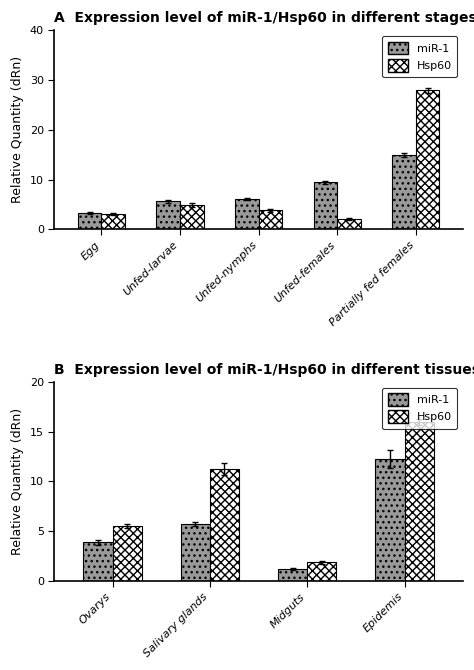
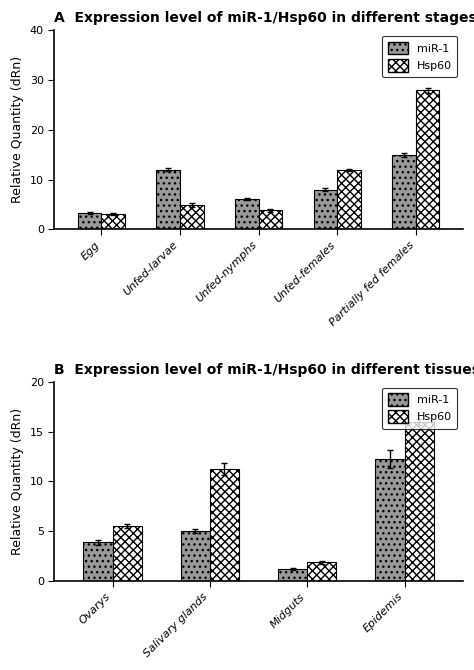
miR-1/Unfed-larvae: 5.7 -> 12.0
miR-1/Unfed-females: 9.5 -> 8.0
Hsp60/Unfed-females: 2.1 -> 12.0
miR-1/Salivary glands: 5.7 -> 5.0
